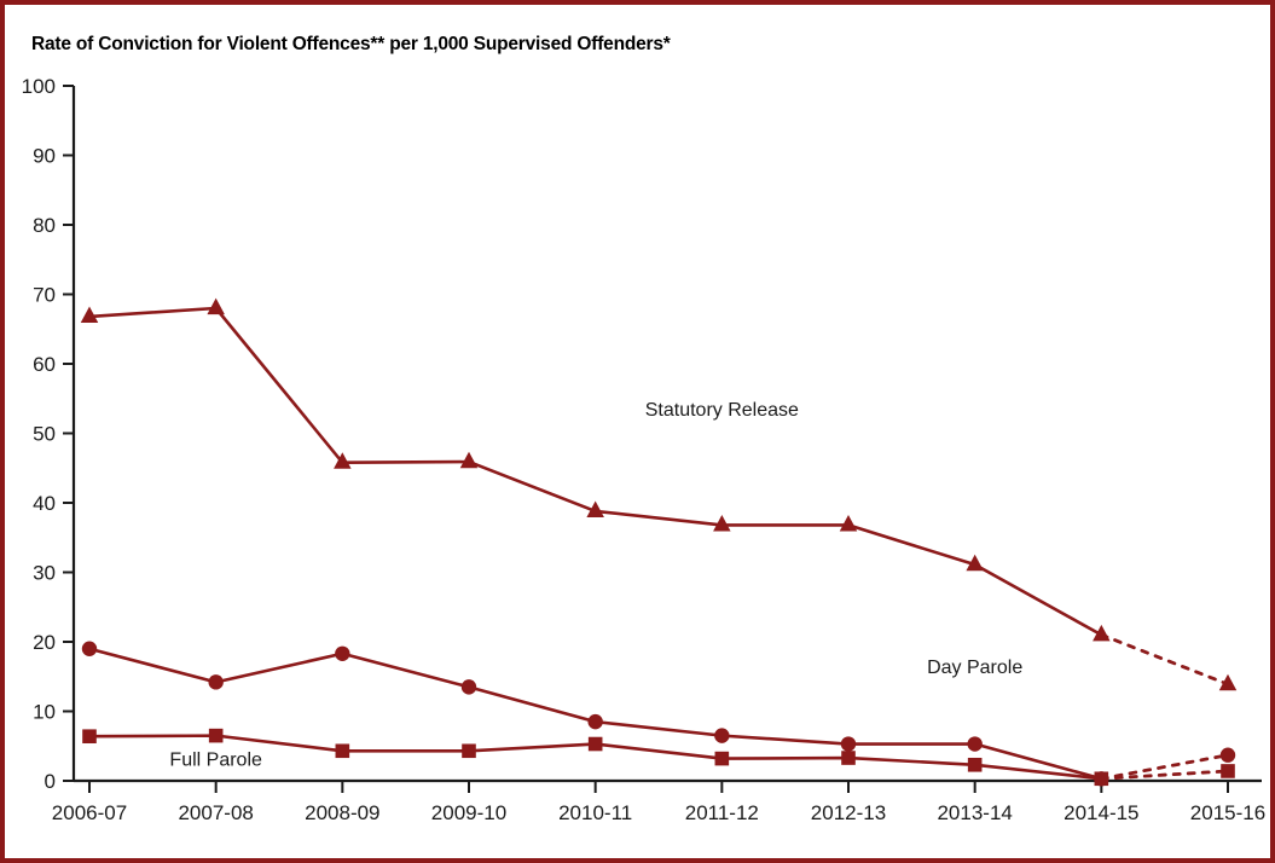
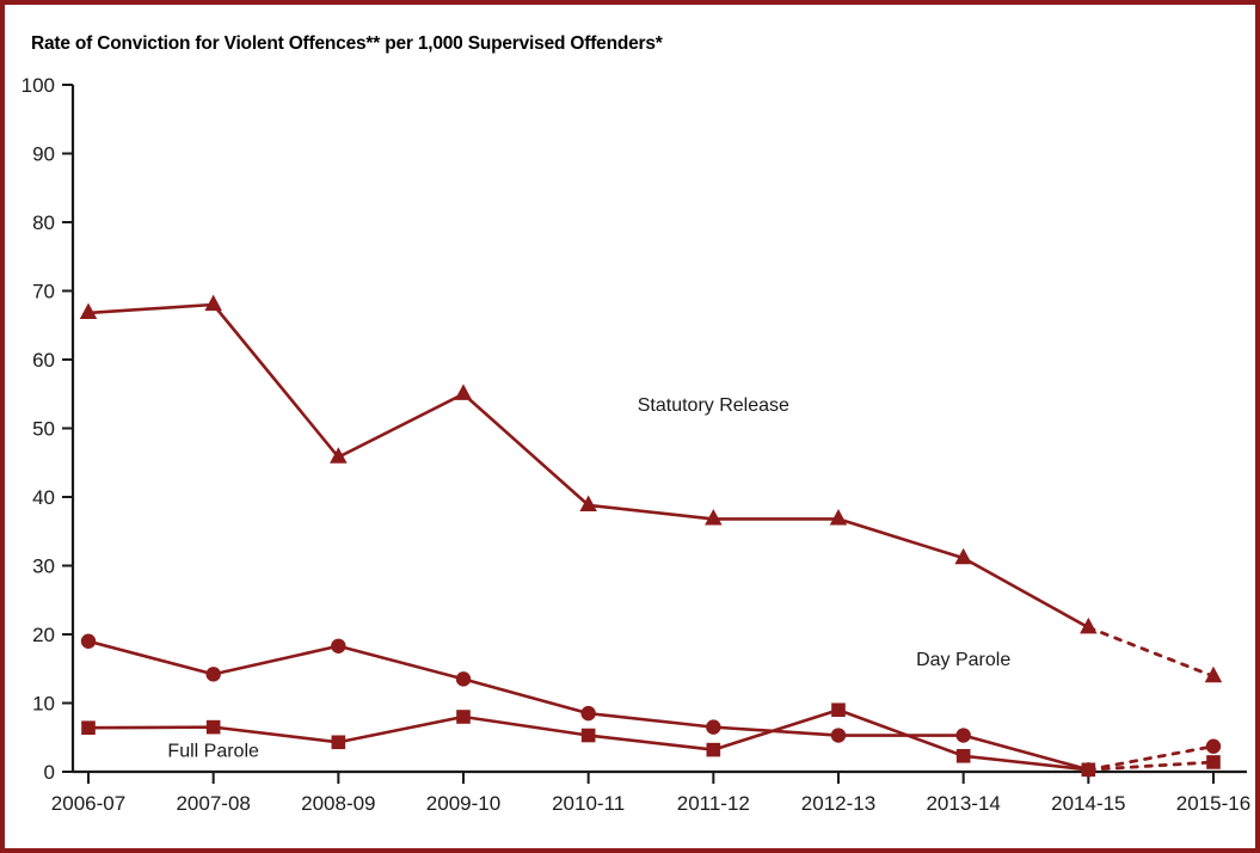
Statutory Release/2009-10: 46 -> 55
Full Parole/2009-10: 4 -> 8
Full Parole/2012-13: 3 -> 9
